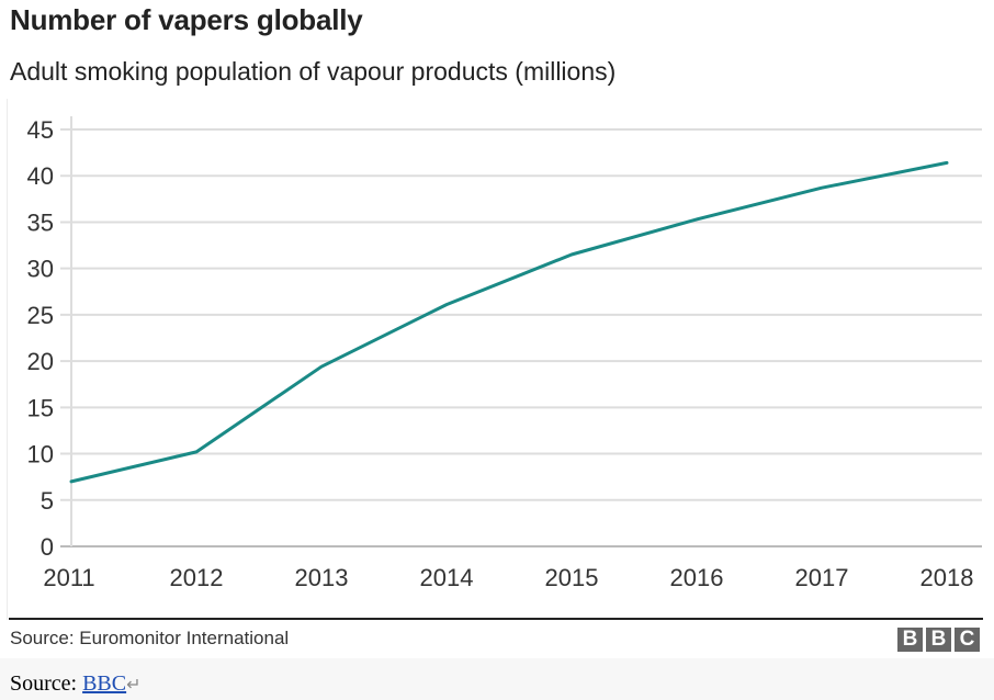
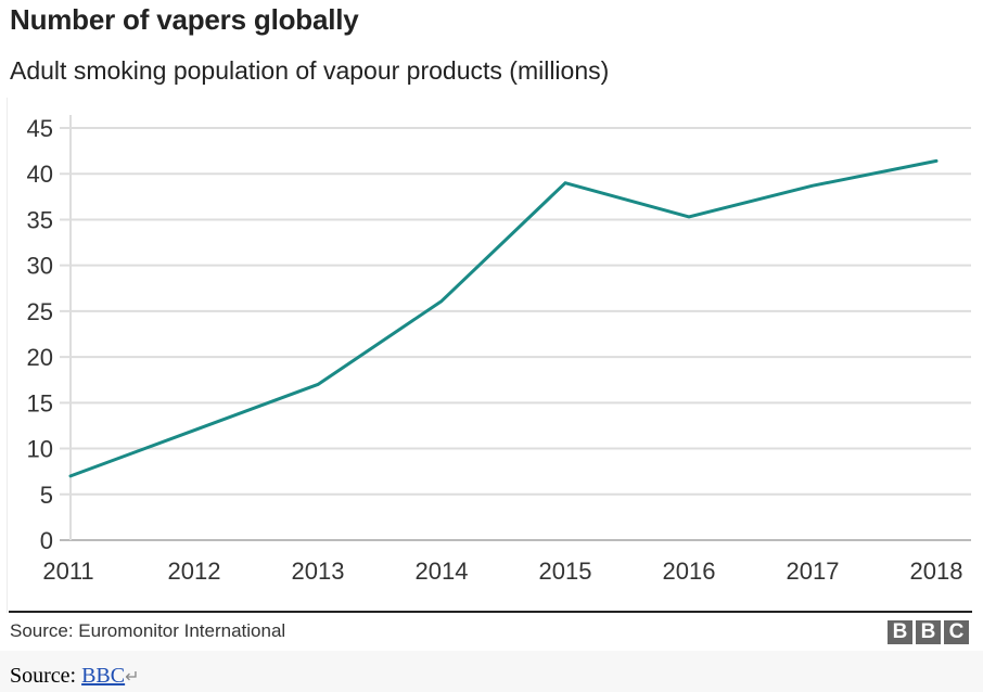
2012: 10 -> 12
2013: 19 -> 17
2015: 32 -> 39
